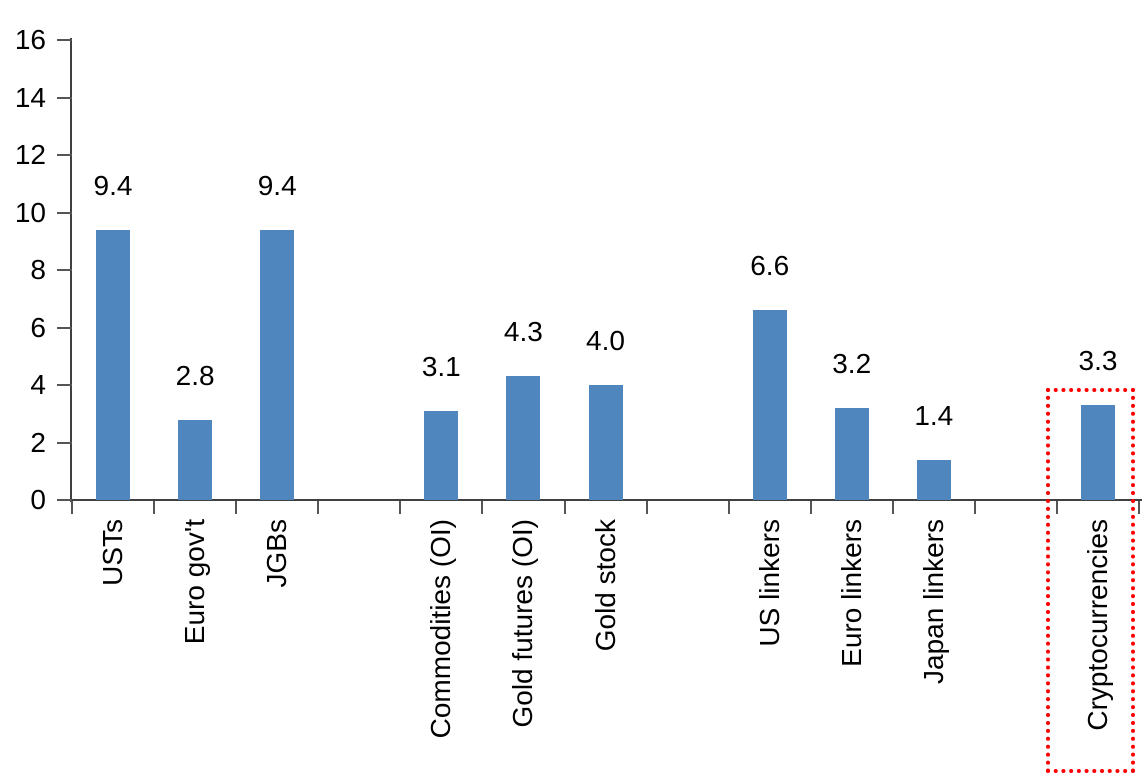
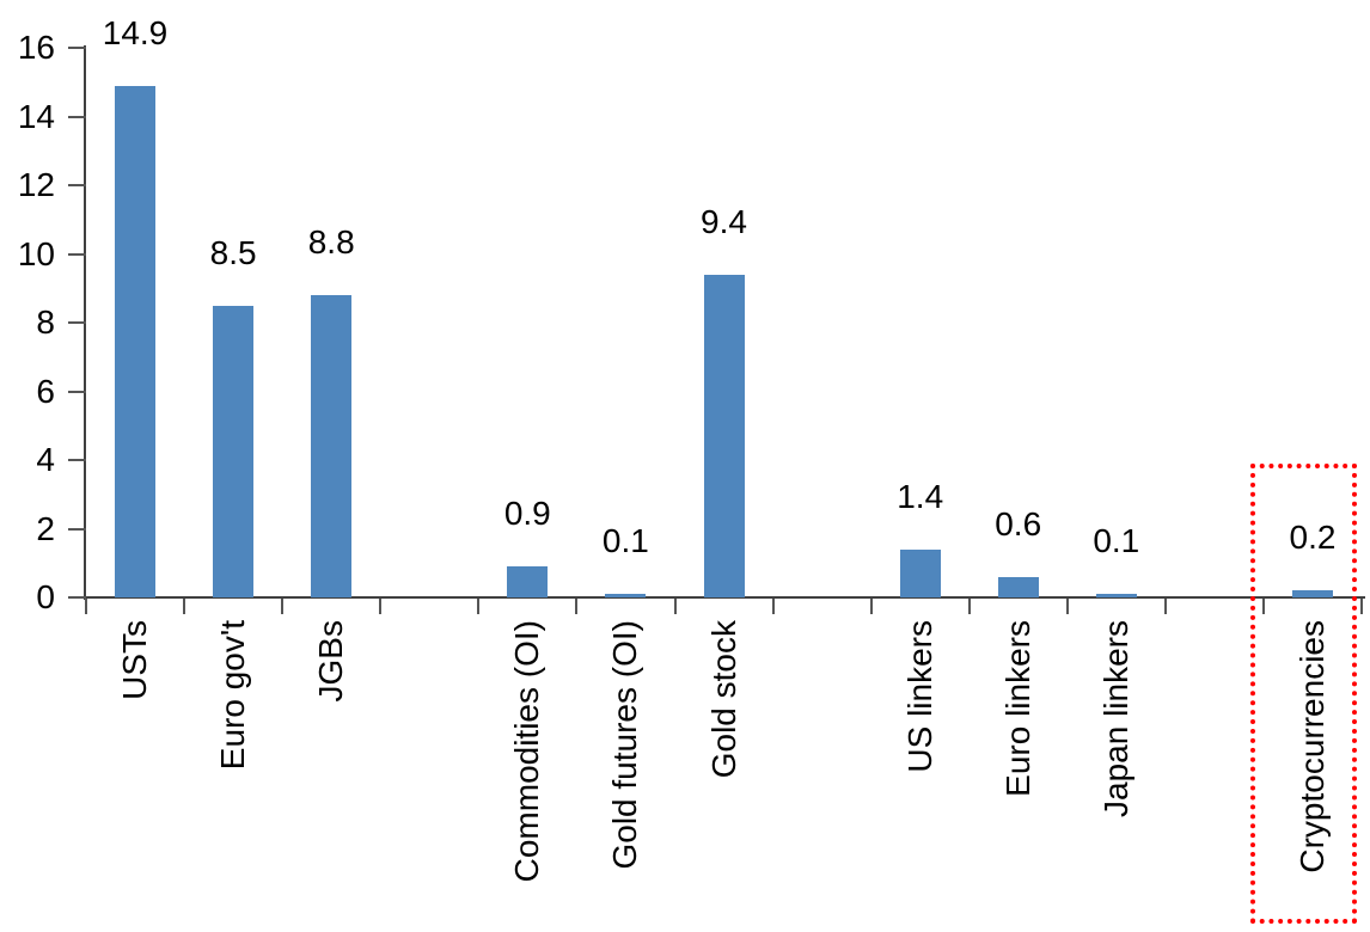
USTs: 9.4 -> 14.9
Euro gov't: 2.8 -> 8.5
JGBs: 9.4 -> 8.8
Commodities (OI): 3.1 -> 0.9
Gold futures (OI): 4.3 -> 0.1
Gold stock: 4.0 -> 9.4
US linkers: 6.6 -> 1.4
Euro linkers: 3.2 -> 0.6
Japan linkers: 1.4 -> 0.1
Cryptocurrencies: 3.3 -> 0.2
